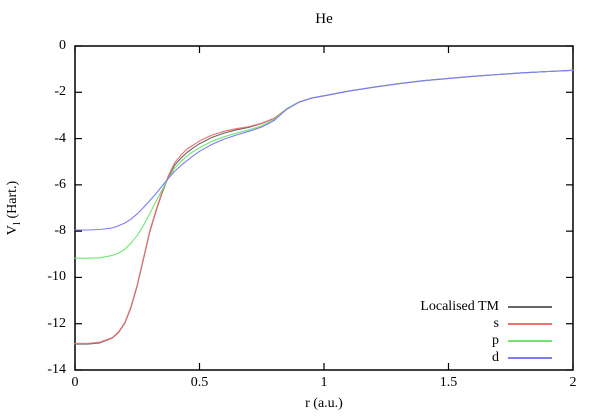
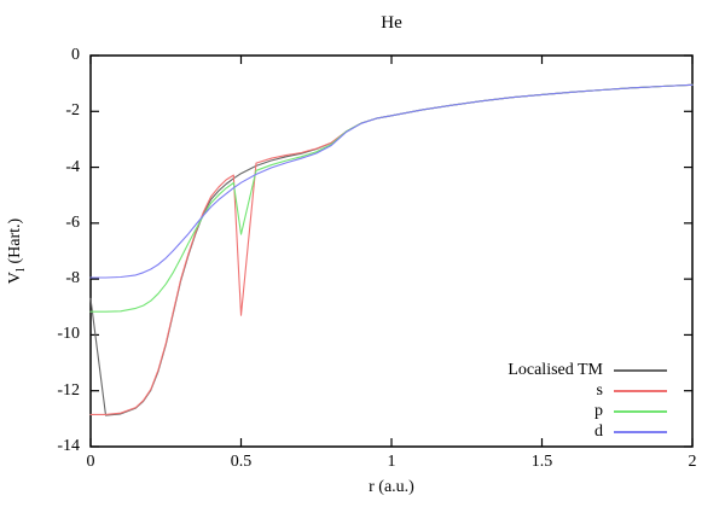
Localised TM/0: -12.9 -> -8.7
s/0.5: -4.1 -> -9.3
p/0.5: -4.4 -> -6.4
